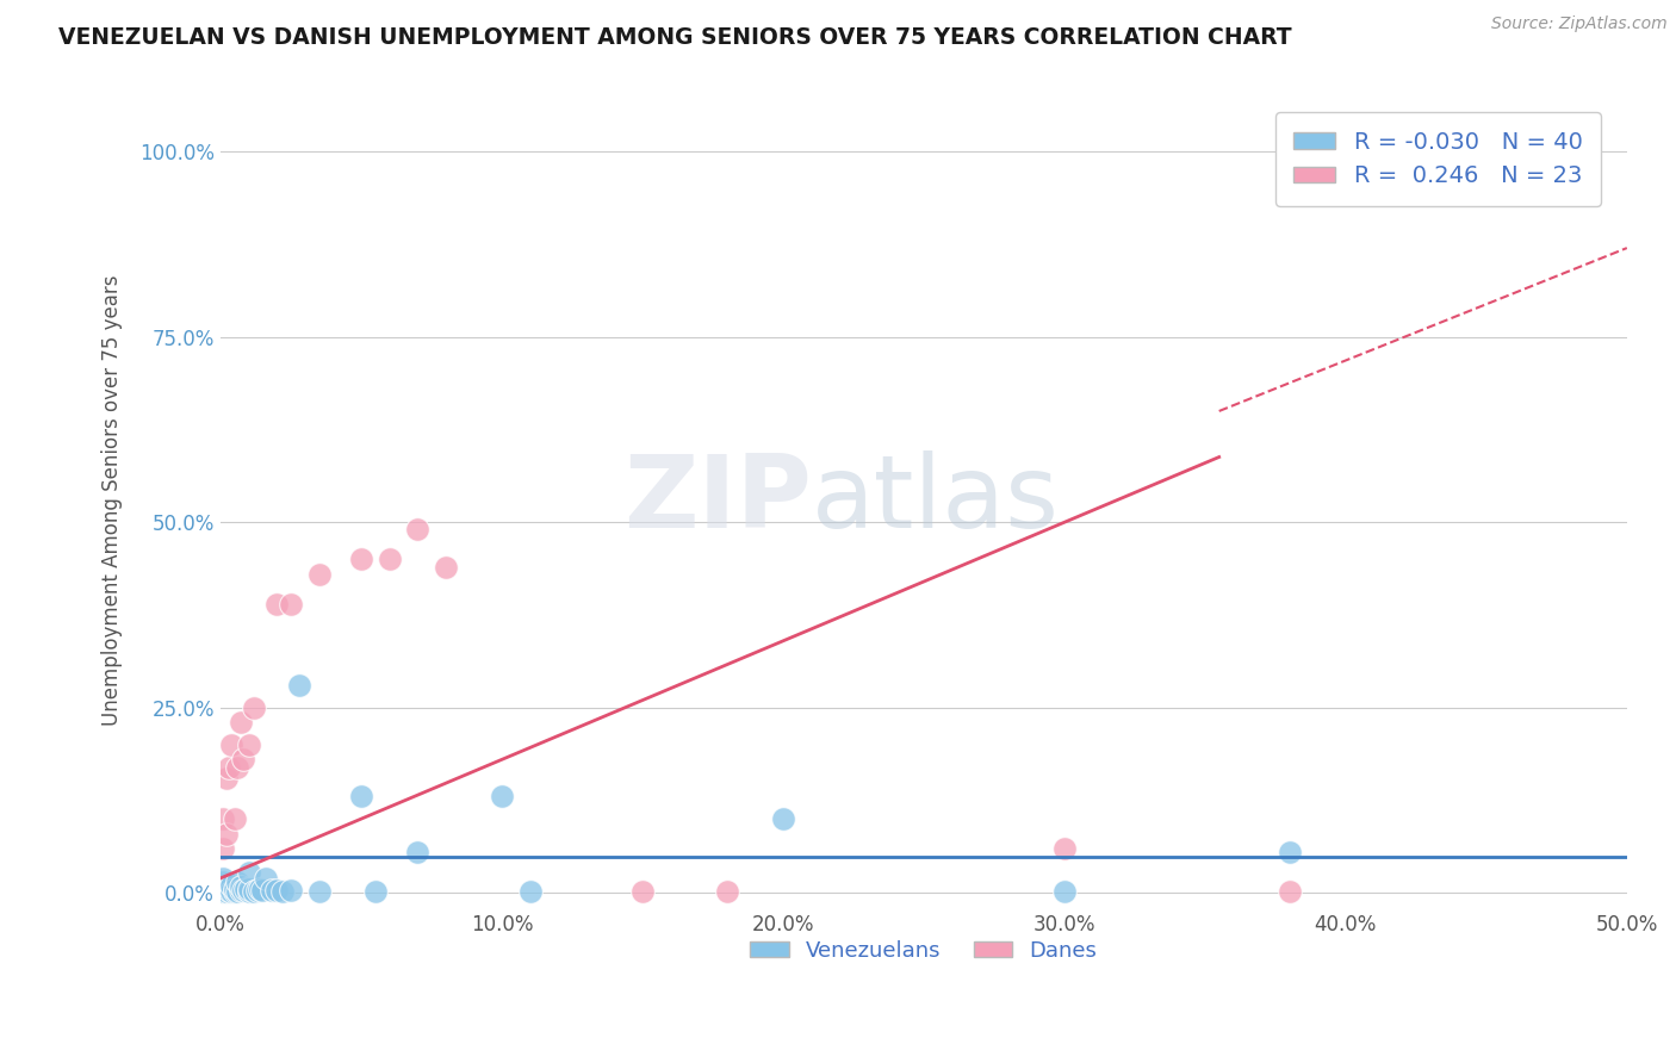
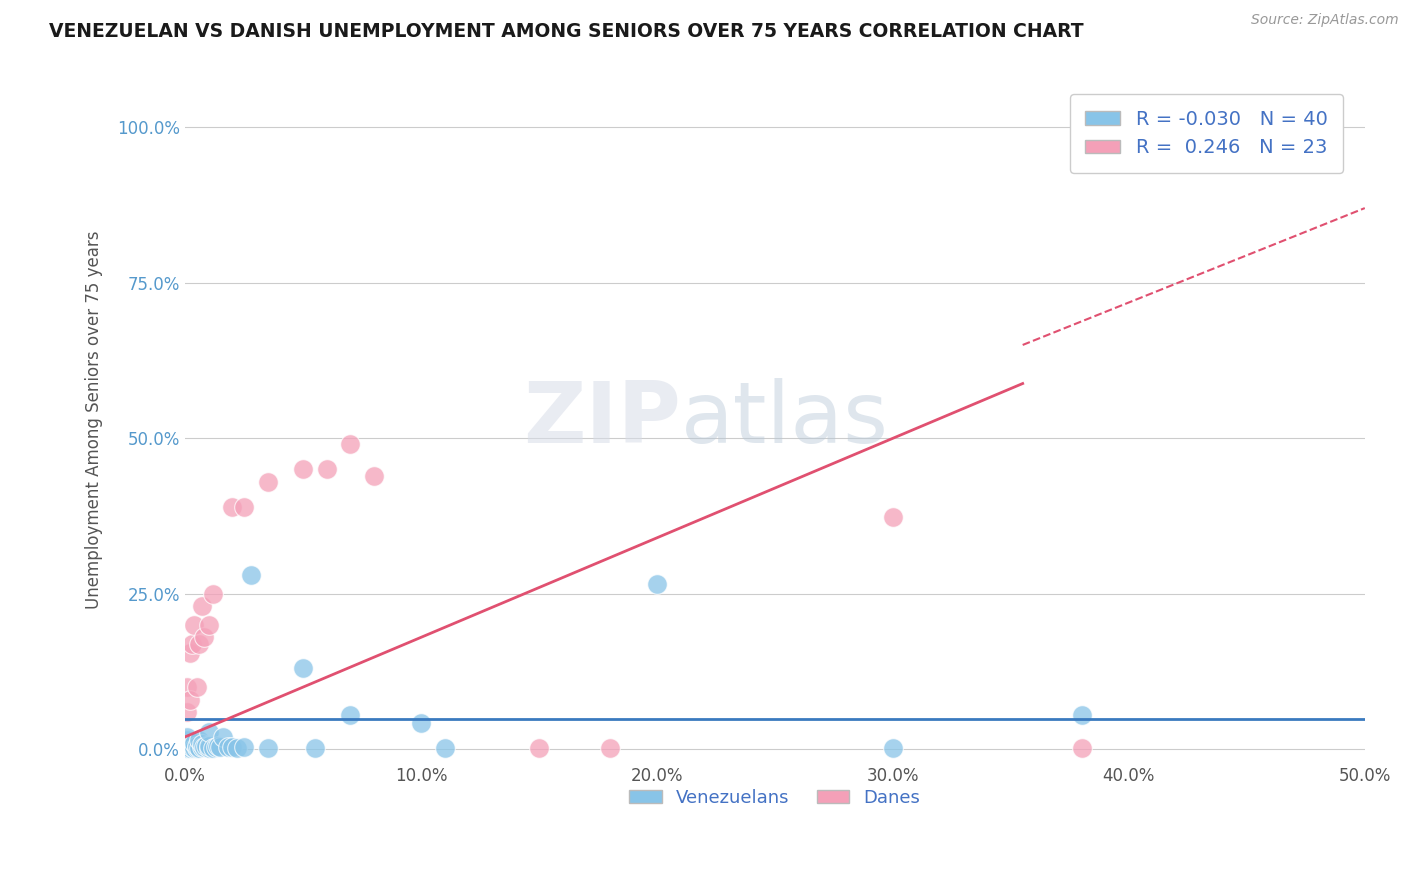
Venezuelans/10.0%: 13.0% -> 4.2%
Venezuelans/20.0%: 10.0% -> 26.6%
Danes/30.0%: 6.0% -> 37.4%
